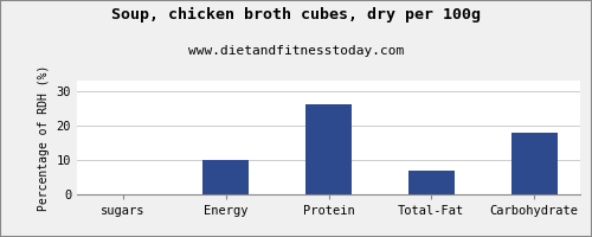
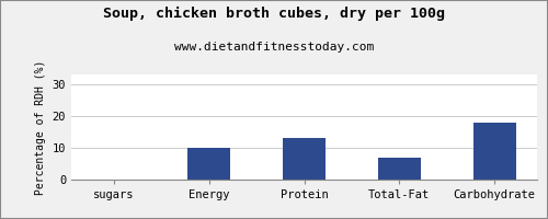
Protein: 26 -> 13
